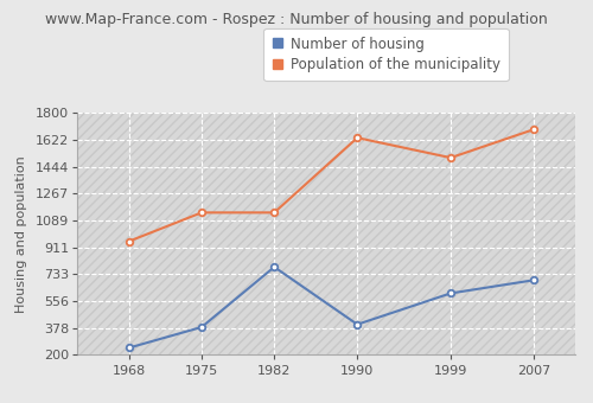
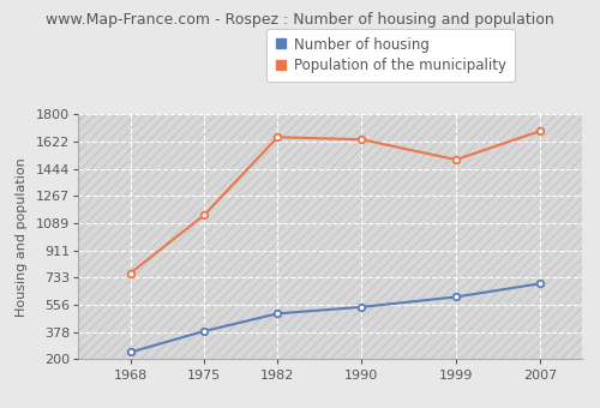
Population of the municipality/1968: 950 -> 760
Number of housing/1982: 780 -> 500
Population of the municipality/1982: 1140 -> 1650
Number of housing/1990: 400 -> 540
